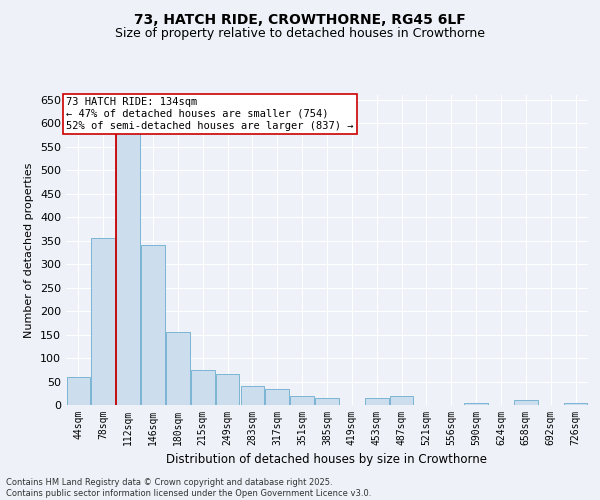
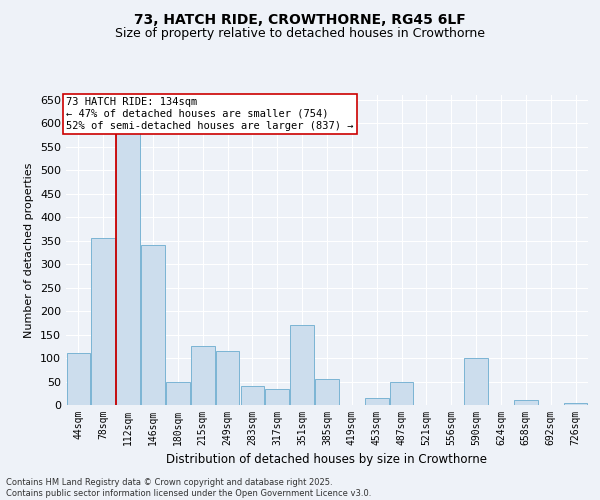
44sqm: 60 -> 110
180sqm: 155 -> 50
215sqm: 75 -> 125
249sqm: 65 -> 115
351sqm: 20 -> 170
385sqm: 15 -> 55
487sqm: 20 -> 50
590sqm: 5 -> 100
